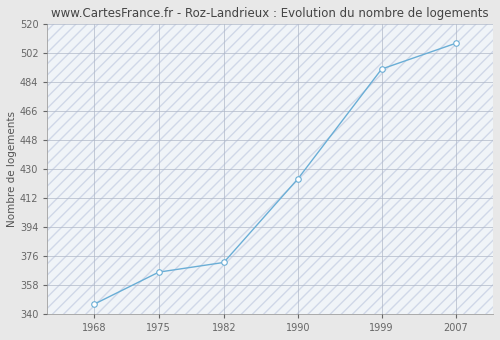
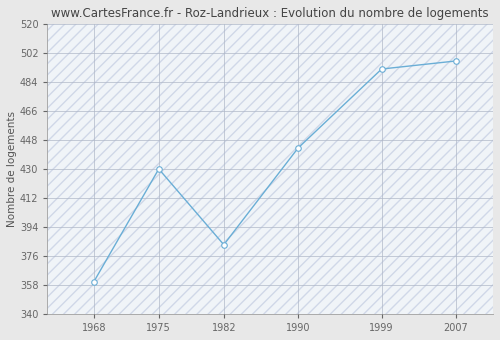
1968: 346 -> 360
1975: 366 -> 430
1982: 372 -> 383
1990: 424 -> 443
2007: 508 -> 497
